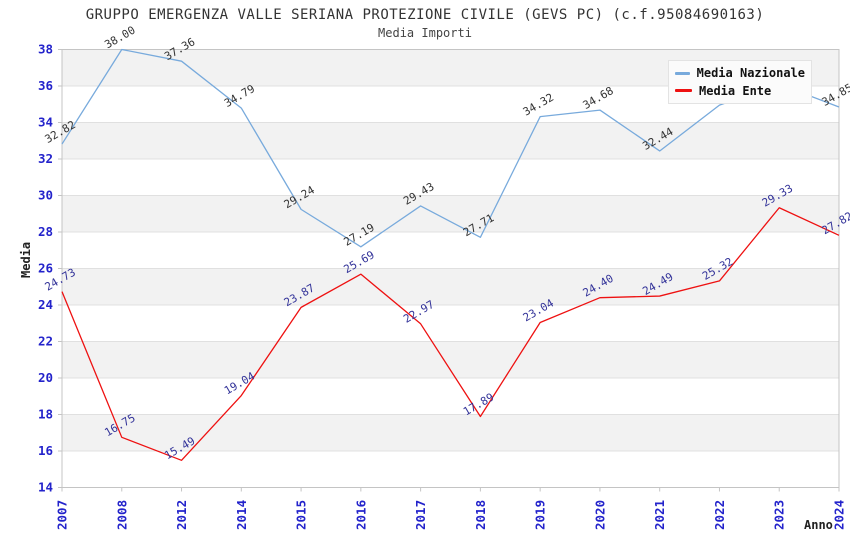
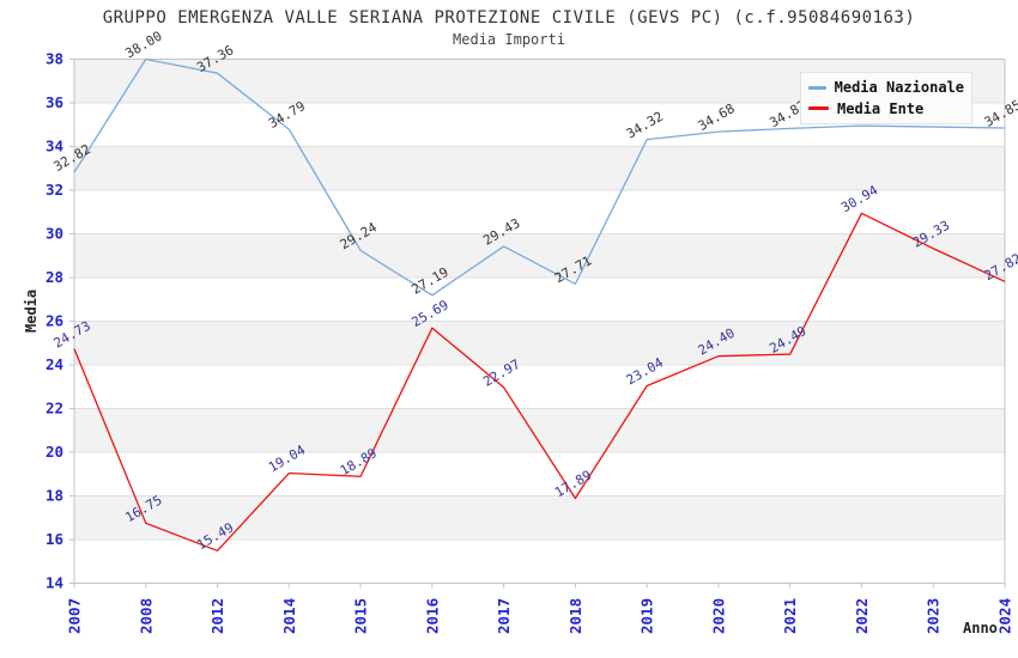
Media Ente/2015: 23.87 -> 18.89
Media Nazionale/2021: 32.44 -> 34.83
Media Ente/2022: 25.32 -> 30.94
Media Nazionale/2023: 36.1 -> 34.9
